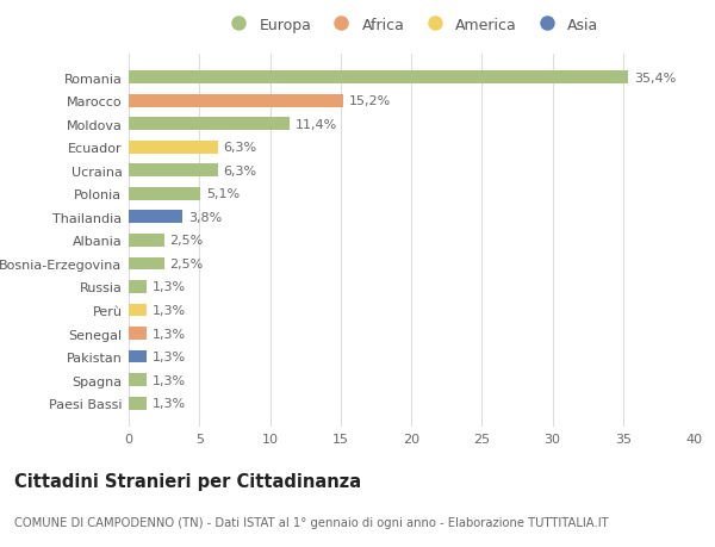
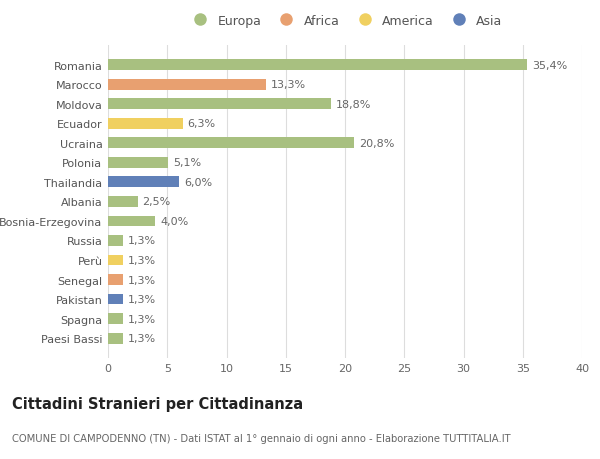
Marocco: 15,2% -> 13,3%
Moldova: 11,4% -> 18,8%
Ucraina: 6,3% -> 20,8%
Thailandia: 3,8% -> 6,0%
Bosnia-Erzegovina: 2,5% -> 4,0%
